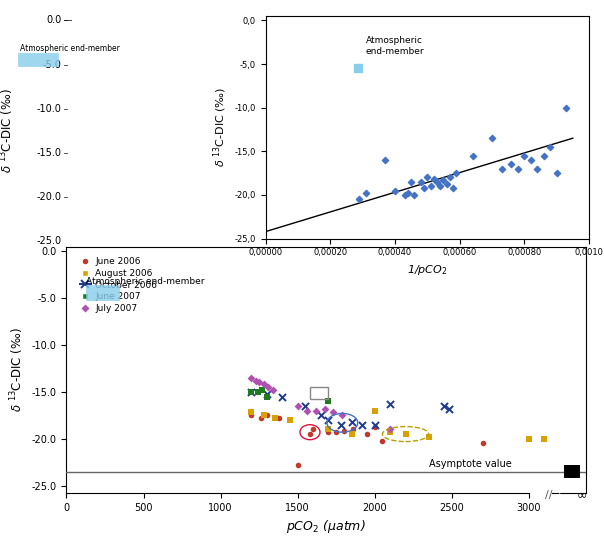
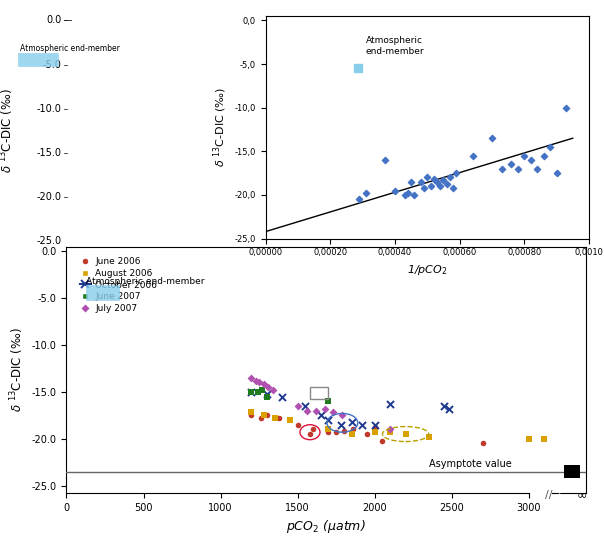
June 2006/1500: -22.8 -> -18.5
August 2006/2000: -17.0 -> -19.3
